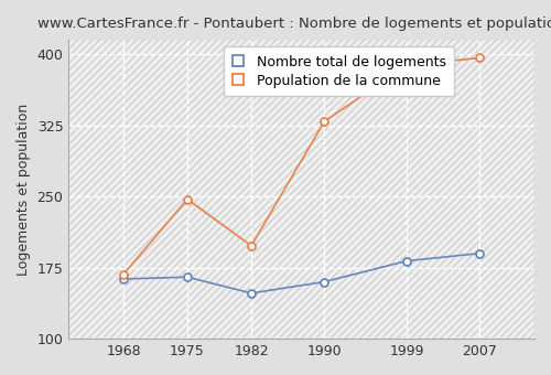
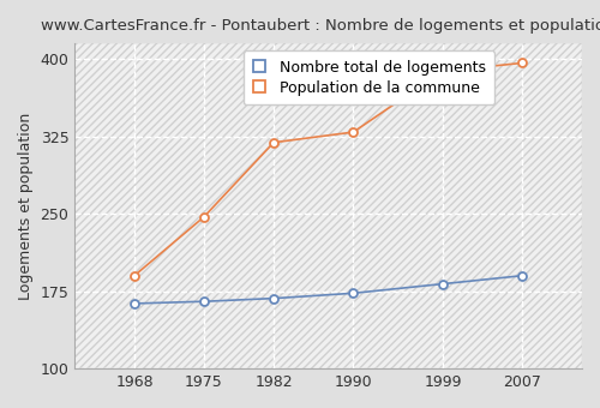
Population de la commune/1968: 168 -> 190
Nombre total de logements/1982: 148 -> 168
Population de la commune/1982: 198 -> 319
Nombre total de logements/1990: 160 -> 173
